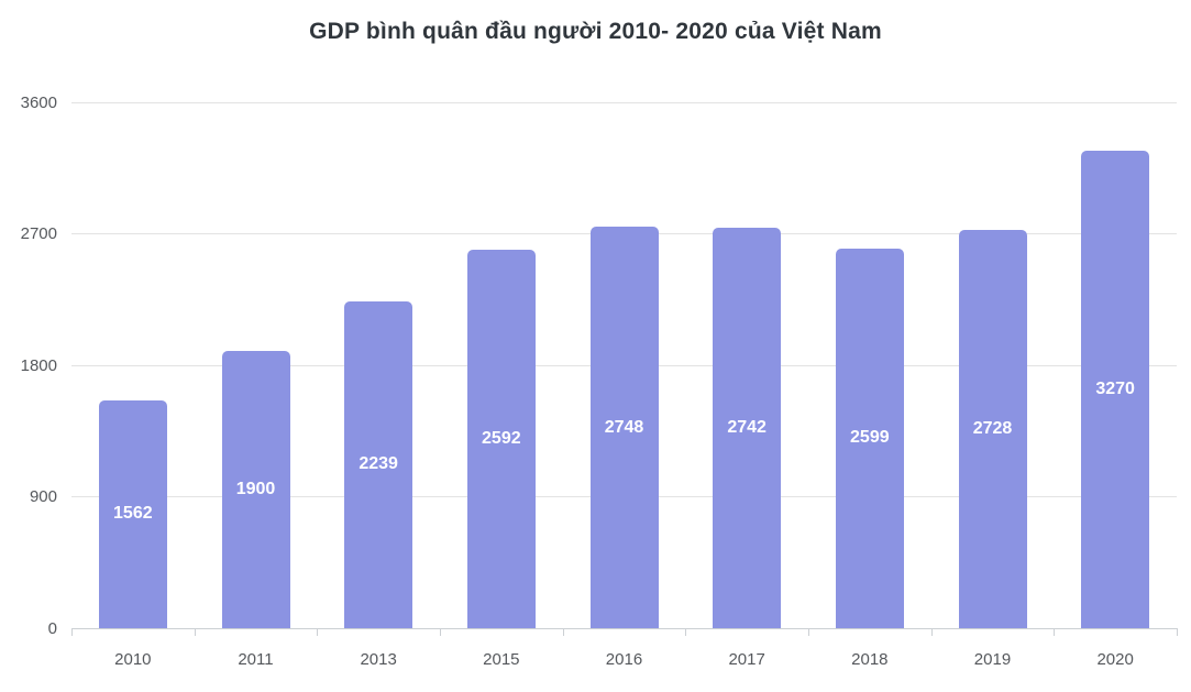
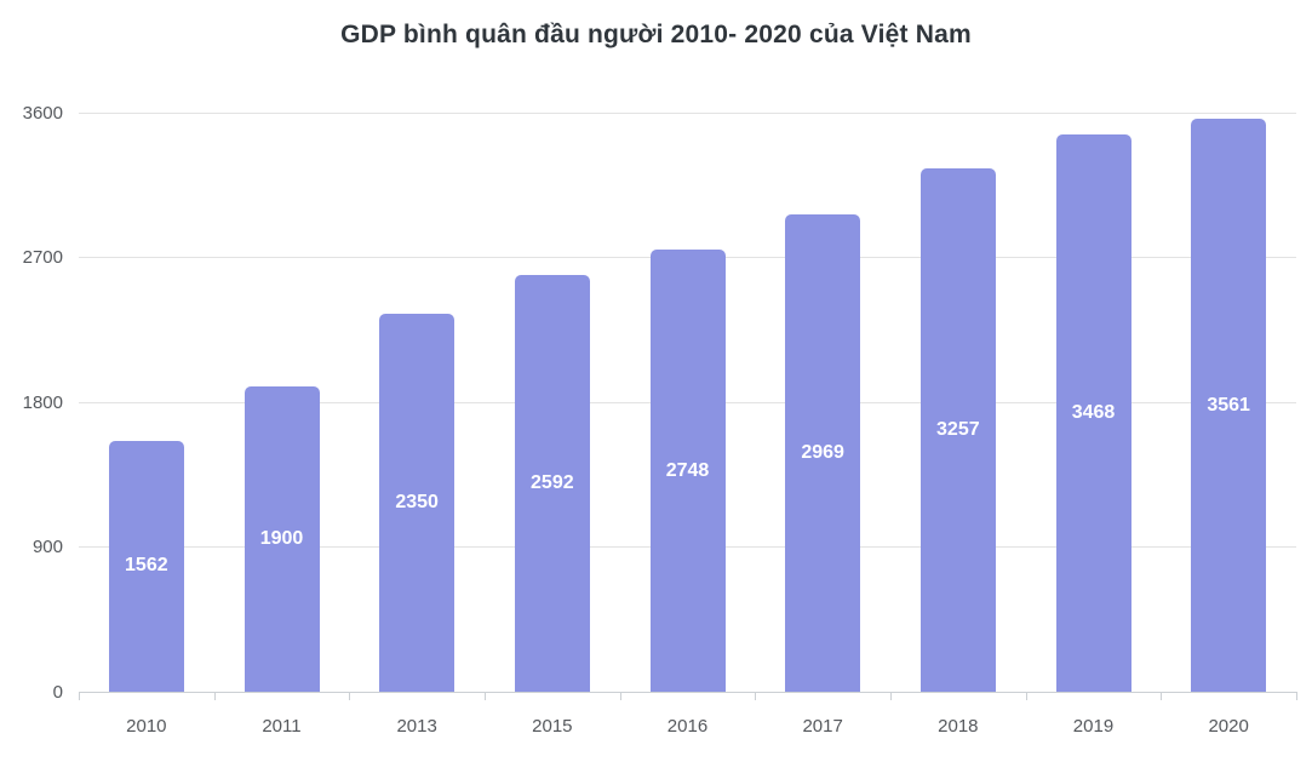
2013: 2239 -> 2350
2017: 2742 -> 2969
2018: 2599 -> 3257
2019: 2728 -> 3468
2020: 3270 -> 3561
